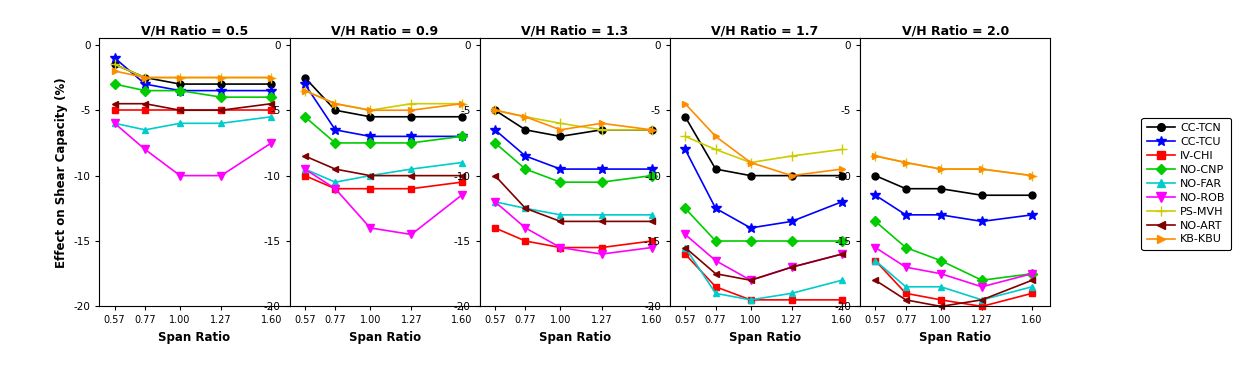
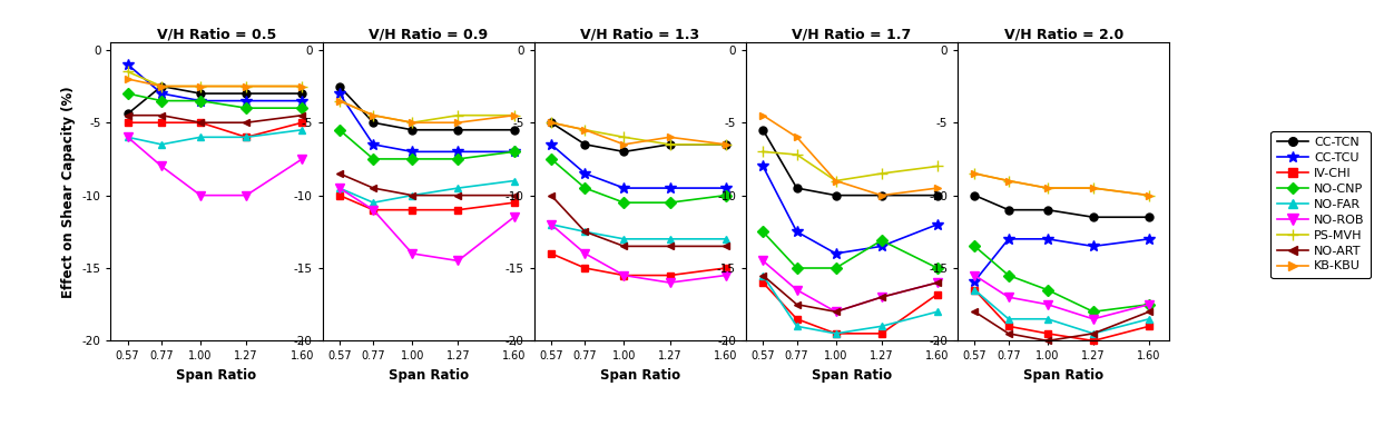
V/H Ratio = 0.5/CC-TCN/0.57: -1.5 -> -4.4
V/H Ratio = 0.5/IV-CHI/1.27: -5 -> -6
V/H Ratio = 1.7/PS-MVH/0.77: -8.0 -> -7.2
V/H Ratio = 1.7/KB-KBU/0.77: -7.0 -> -6.0
V/H Ratio = 1.7/NO-CNP/1.27: -15.0 -> -13.1
V/H Ratio = 1.7/IV-CHI/1.60: -19.5 -> -16.8
V/H Ratio = 2.0/CC-TCU/0.57: -11.5 -> -15.9
